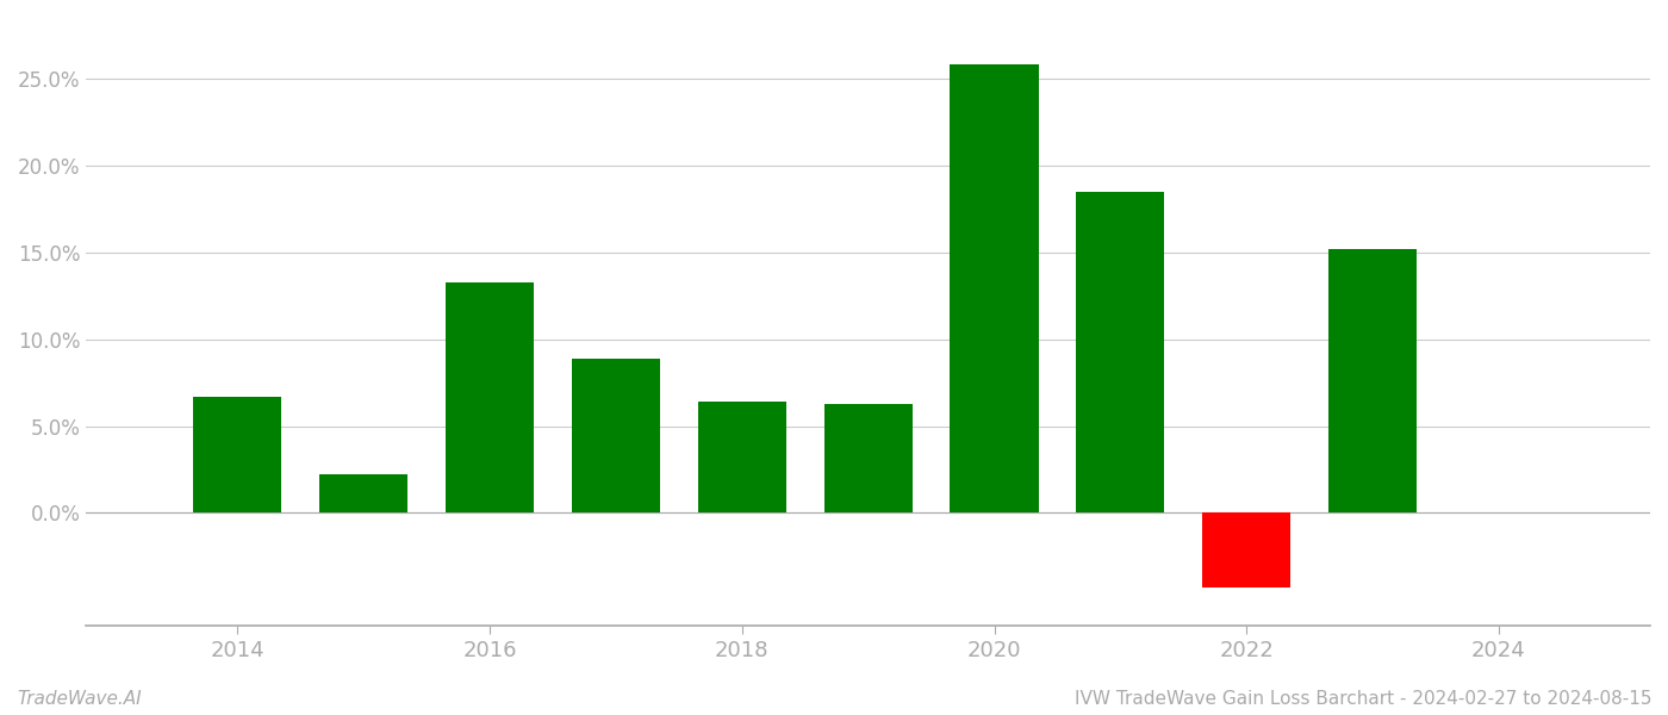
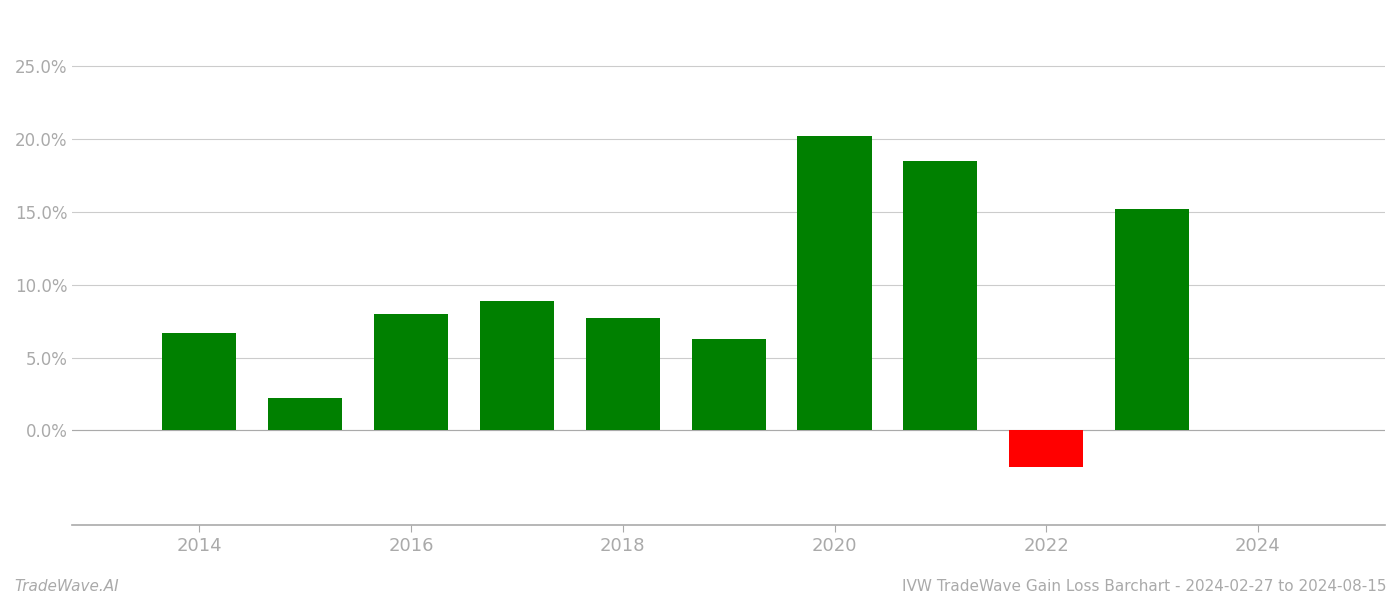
2016: 13.3% -> 8.0%
2018: 6.4% -> 7.7%
2020: 25.8% -> 20.2%
2022: -4.3% -> -2.5%
